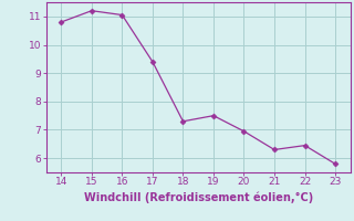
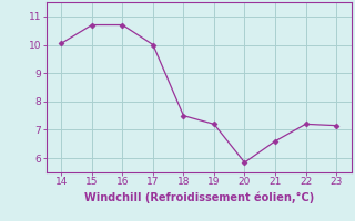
14: 10.80 -> 10.05
15: 11.20 -> 10.70
16: 11.05 -> 10.70
17: 9.40 -> 10.00
18: 7.30 -> 7.50
19: 7.50 -> 7.20
20: 6.95 -> 5.85
21: 6.30 -> 6.60
22: 6.45 -> 7.20
23: 5.80 -> 7.15
